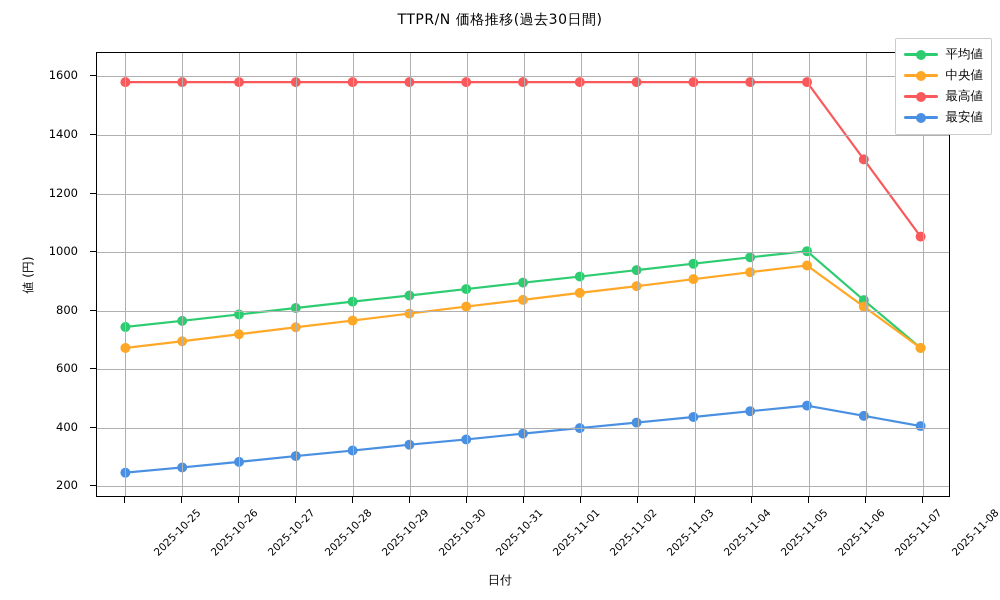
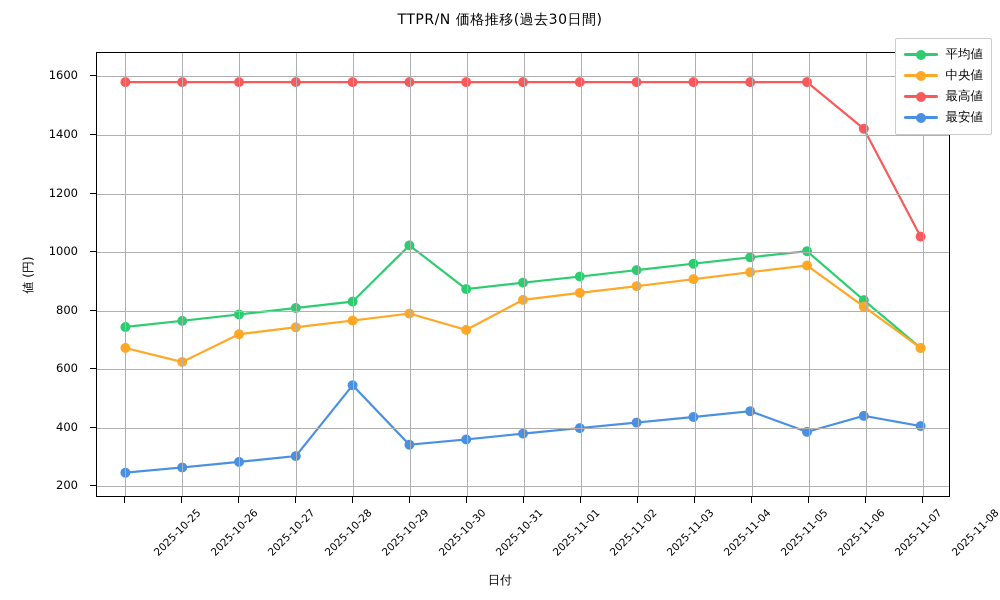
中央値/2025-10-26: 690 -> 620
最安値/2025-10-29: 320 -> 540
平均値/2025-10-30: 850 -> 1020
中央値/2025-10-31: 810 -> 730
最安値/2025-11-06: 470 -> 380
最高値/2025-11-07: 1320 -> 1420
